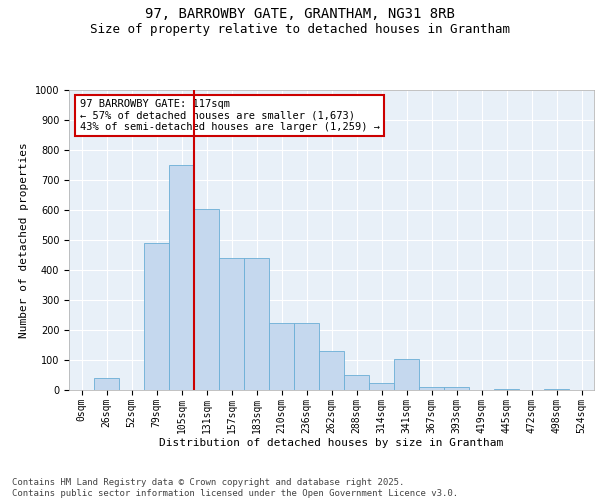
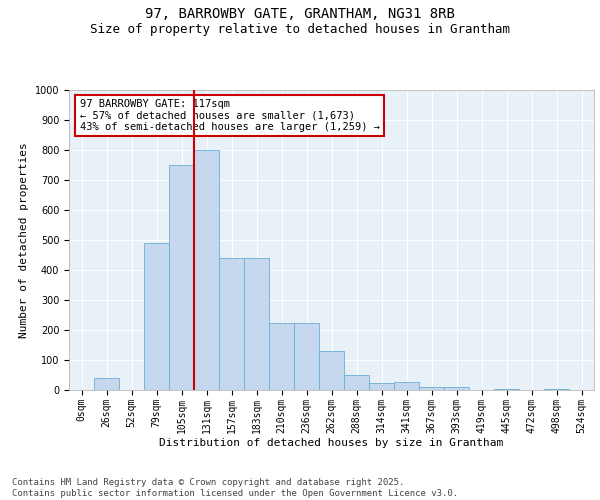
131sqm: 605 -> 800
341sqm: 105 -> 28
